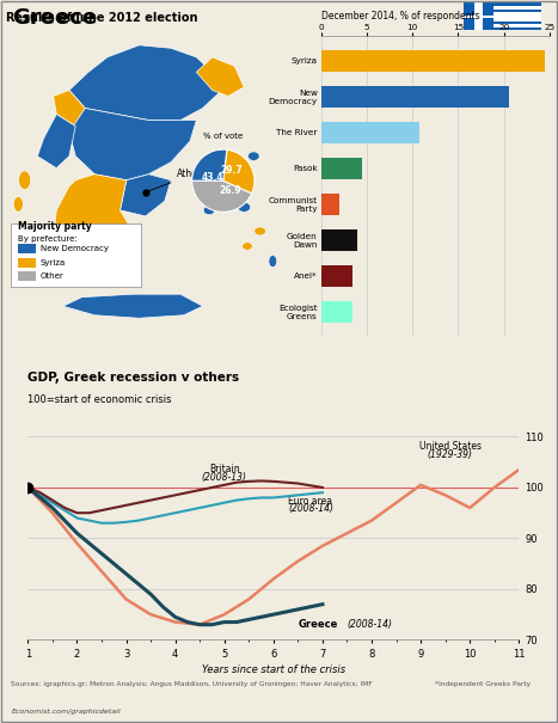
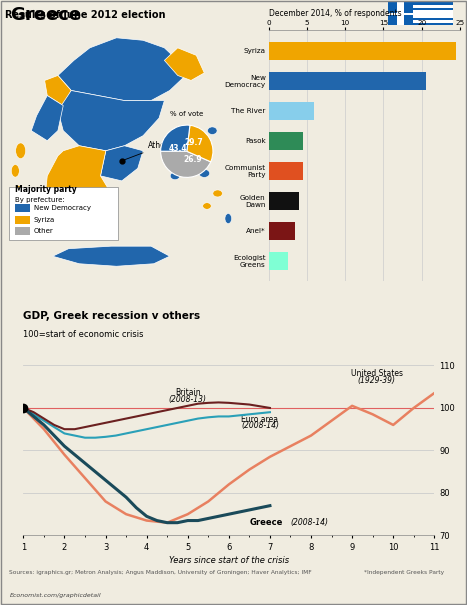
The River: 10.8 -> 6.0
Communist Party: 2.0 -> 4.5
Ecologist Greens: 3.4 -> 2.5
